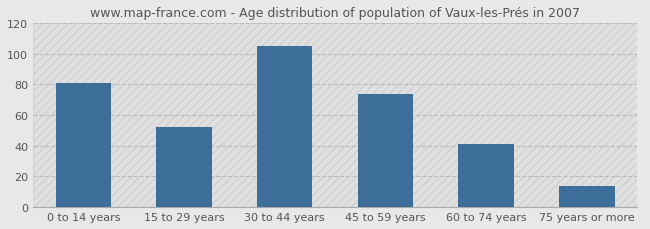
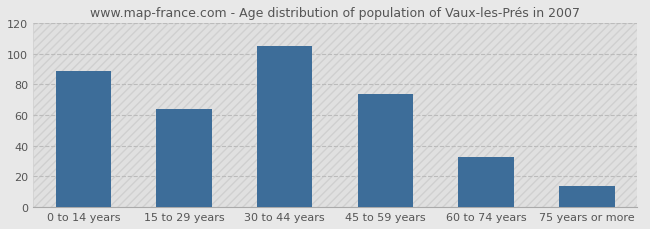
0 to 14 years: 81 -> 89
15 to 29 years: 52 -> 64
60 to 74 years: 41 -> 33
